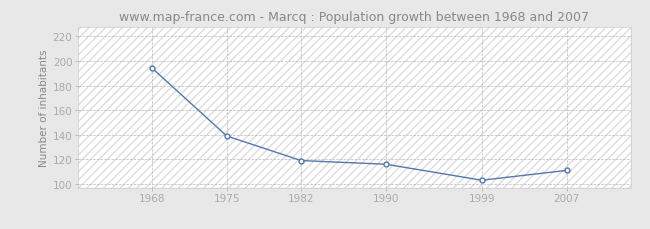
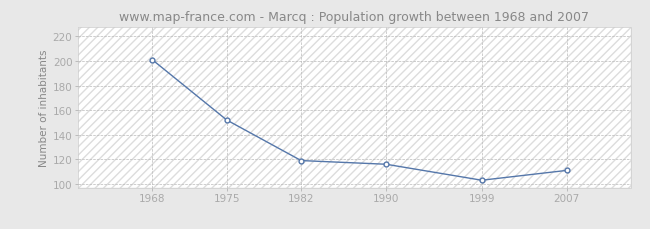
1968: 194 -> 201
1975: 139 -> 152
